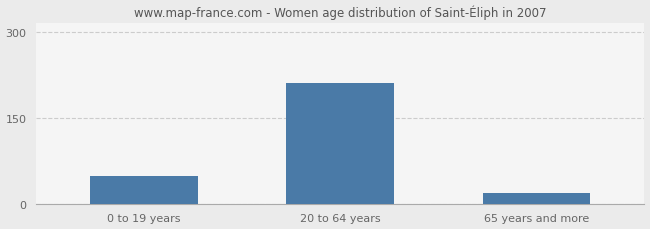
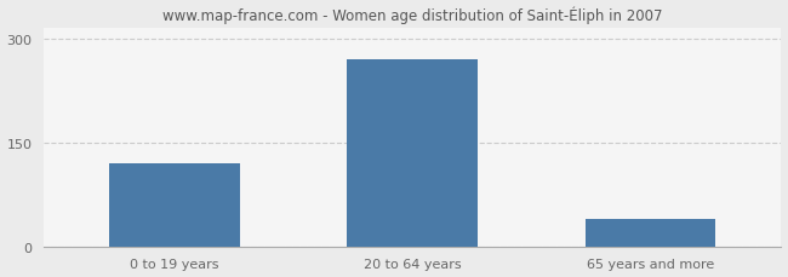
0 to 19 years: 50 -> 120
20 to 64 years: 210 -> 270
65 years and more: 20 -> 40
